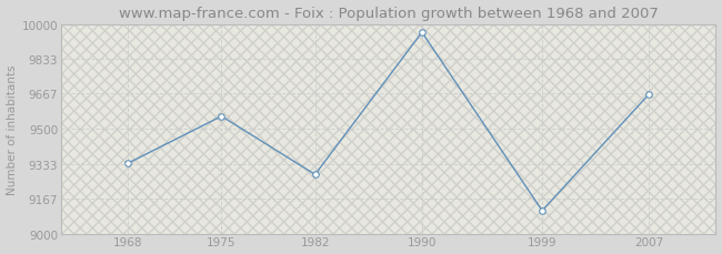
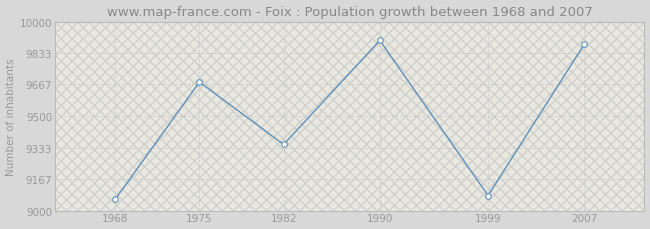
1968: 9340 -> 9060
1975: 9560 -> 9680
1982: 9280 -> 9350
1990: 9960 -> 9900
1999: 9110 -> 9080
2007: 9660 -> 9880
